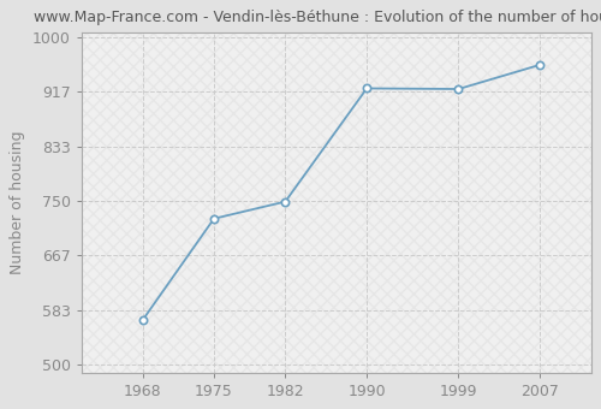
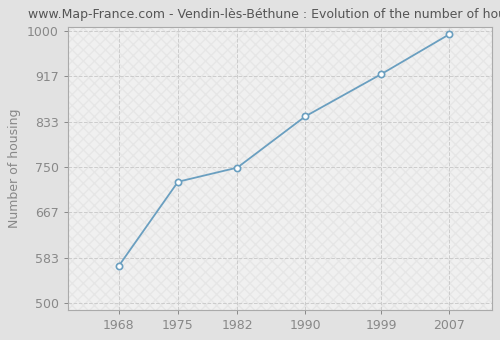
1990: 922 -> 843
2007: 958 -> 994
